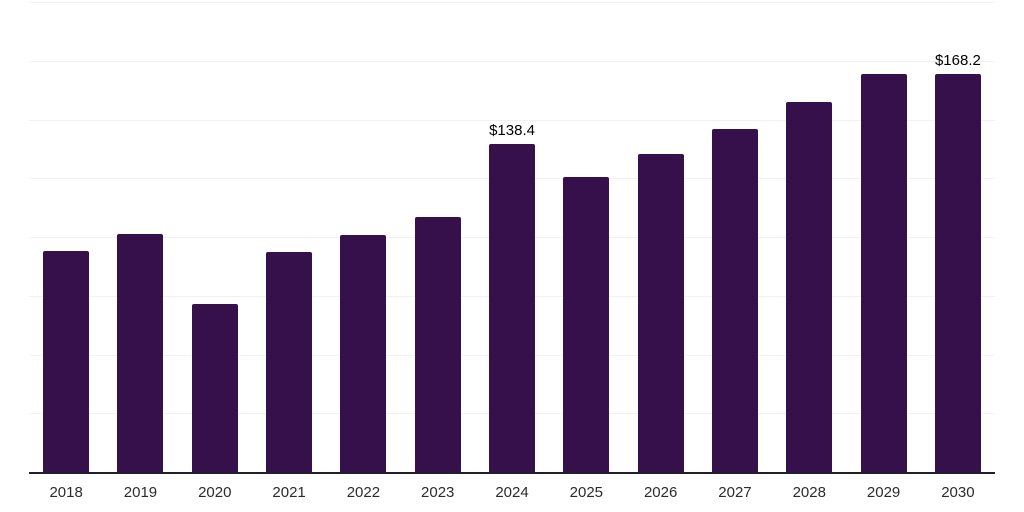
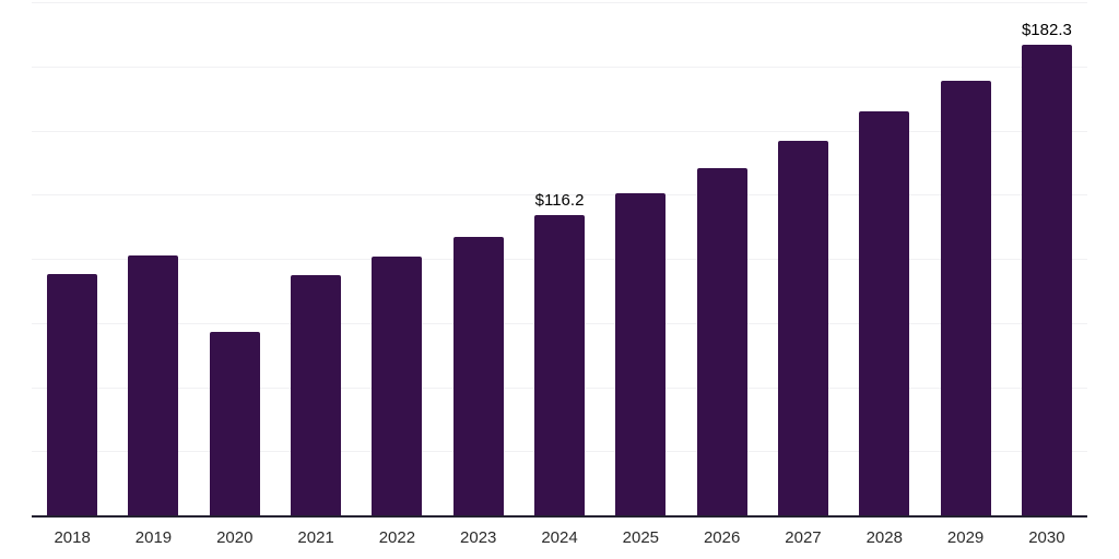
2024: $138.4 -> $116.2
2030: $168.2 -> $182.3
